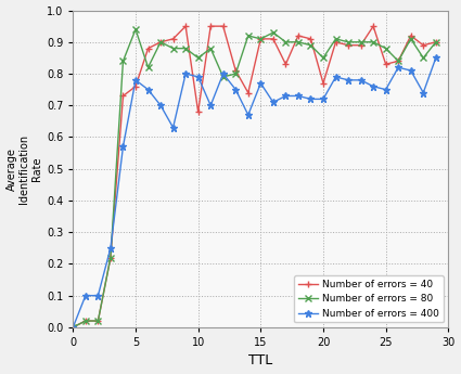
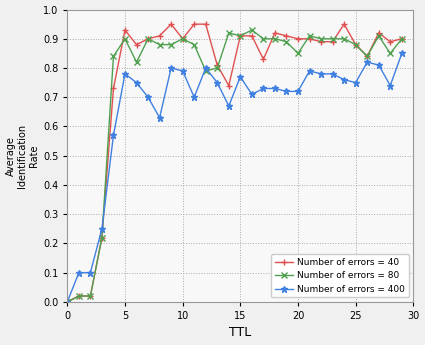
Number of errors = 40/5: 0.76 -> 0.93
Number of errors = 80/5: 0.94 -> 0.90
Number of errors = 40/10: 0.68 -> 0.90
Number of errors = 80/10: 0.85 -> 0.90
Number of errors = 40/20: 0.77 -> 0.90
Number of errors = 40/25: 0.83 -> 0.88
